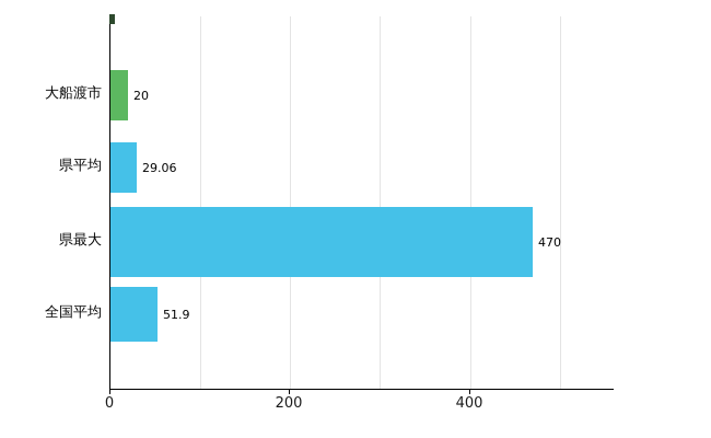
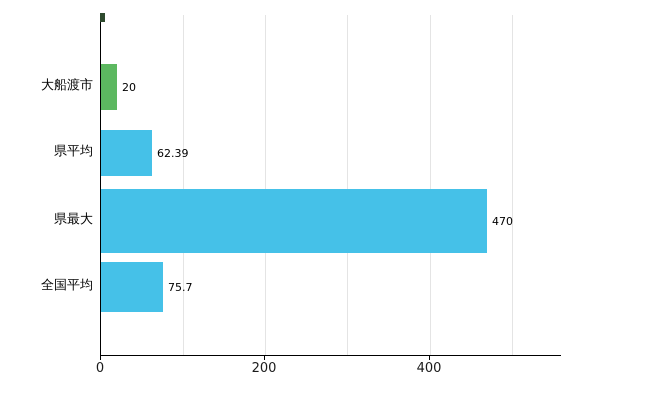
県平均: 29.06 -> 62.39
全国平均: 51.9 -> 75.7
